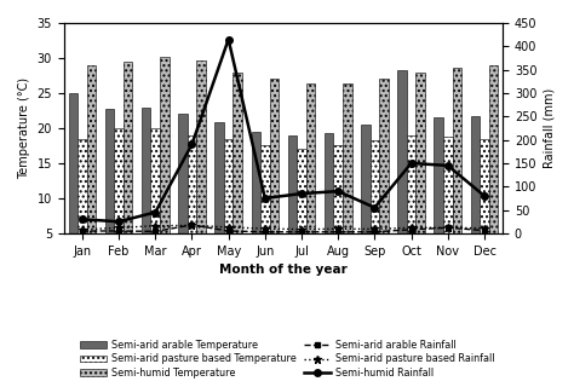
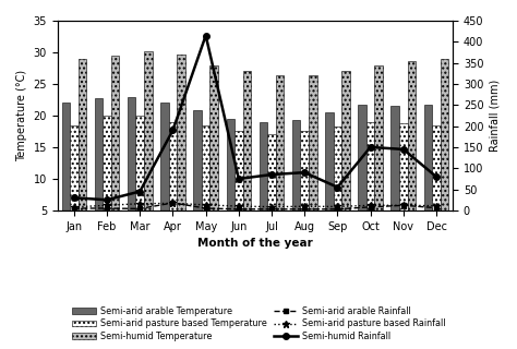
Semi-arid arable Temperature/Jan: 25.0 -> 22.0
Semi-arid arable Temperature/Oct: 28.2 -> 21.7
